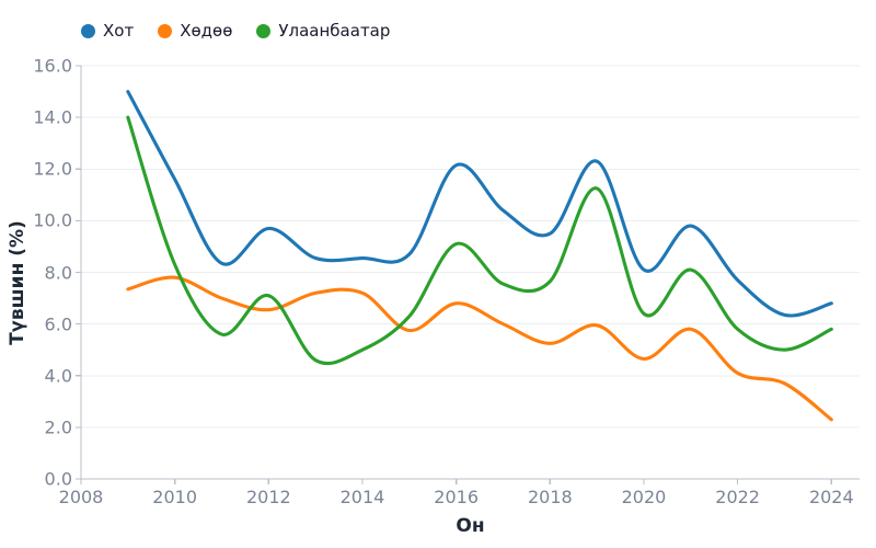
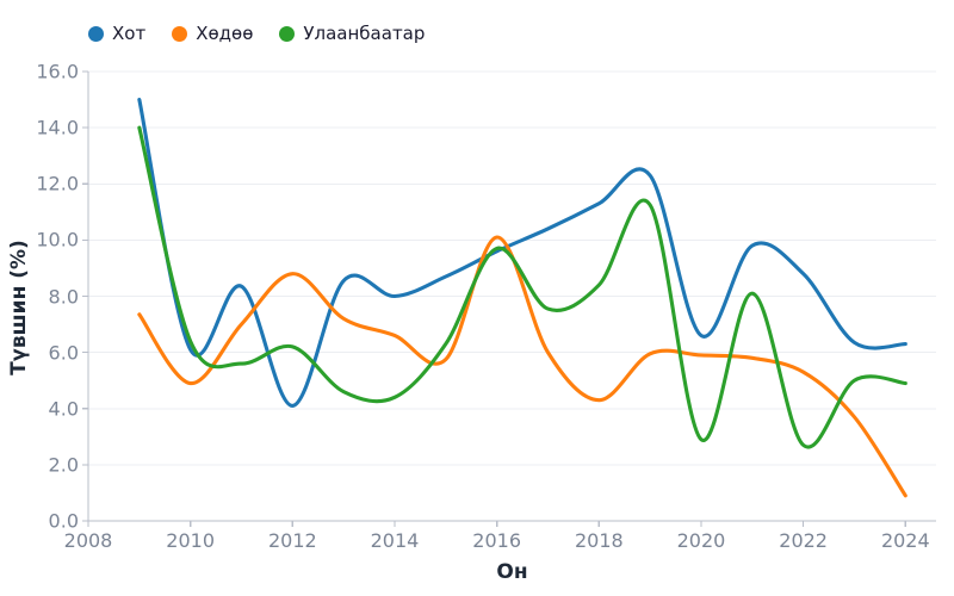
Хот/2010: 11.6 -> 6.1
Хөдөө/2010: 7.8 -> 4.9
Улаанбаатар/2010: 8.3 -> 6.4
Хот/2012: 9.7 -> 4.1
Хөдөө/2012: 6.5 -> 8.8
Улаанбаатар/2012: 7.1 -> 6.2
Хот/2014: 8.6 -> 8.0
Хөдөө/2014: 7.2 -> 6.6
Улаанбаатар/2014: 5.0 -> 4.4
Хот/2016: 12.2 -> 9.6
Хөдөө/2016: 6.8 -> 10.1
Улаанбаатар/2016: 9.1 -> 9.7
Хот/2018: 9.5 -> 11.3
Хөдөө/2018: 5.2 -> 4.3
Улаанбаатар/2018: 7.7 -> 8.4
Хот/2020: 8.1 -> 6.6
Хөдөө/2020: 4.7 -> 5.9
Улаанбаатар/2020: 6.4 -> 2.9
Хот/2022: 7.7 -> 8.8
Хөдөө/2022: 4.1 -> 5.3
Улаанбаатар/2022: 5.8 -> 2.7
Хот/2024: 6.8 -> 6.3
Хөдөө/2024: 2.3 -> 0.9
Улаанбаатар/2024: 5.8 -> 4.9
